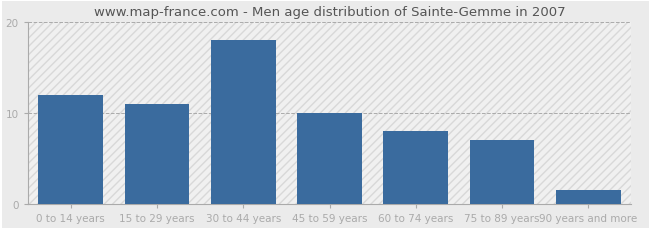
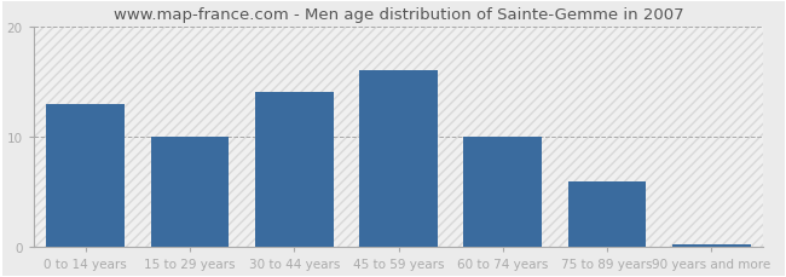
0 to 14 years: 12.0 -> 13.0
15 to 29 years: 11.0 -> 10.0
30 to 44 years: 18.0 -> 14.0
45 to 59 years: 10.0 -> 16.0
60 to 74 years: 8.0 -> 10.0
75 to 89 years: 7.0 -> 6.0
90 years and more: 1.6 -> 0.3
